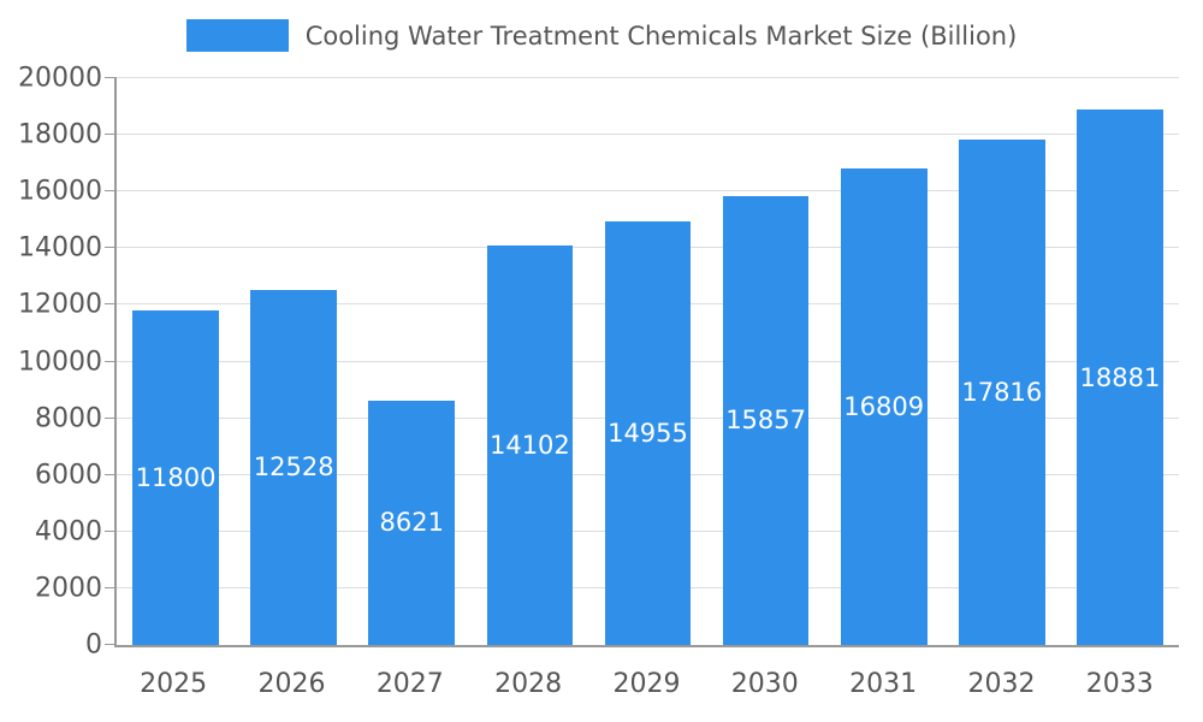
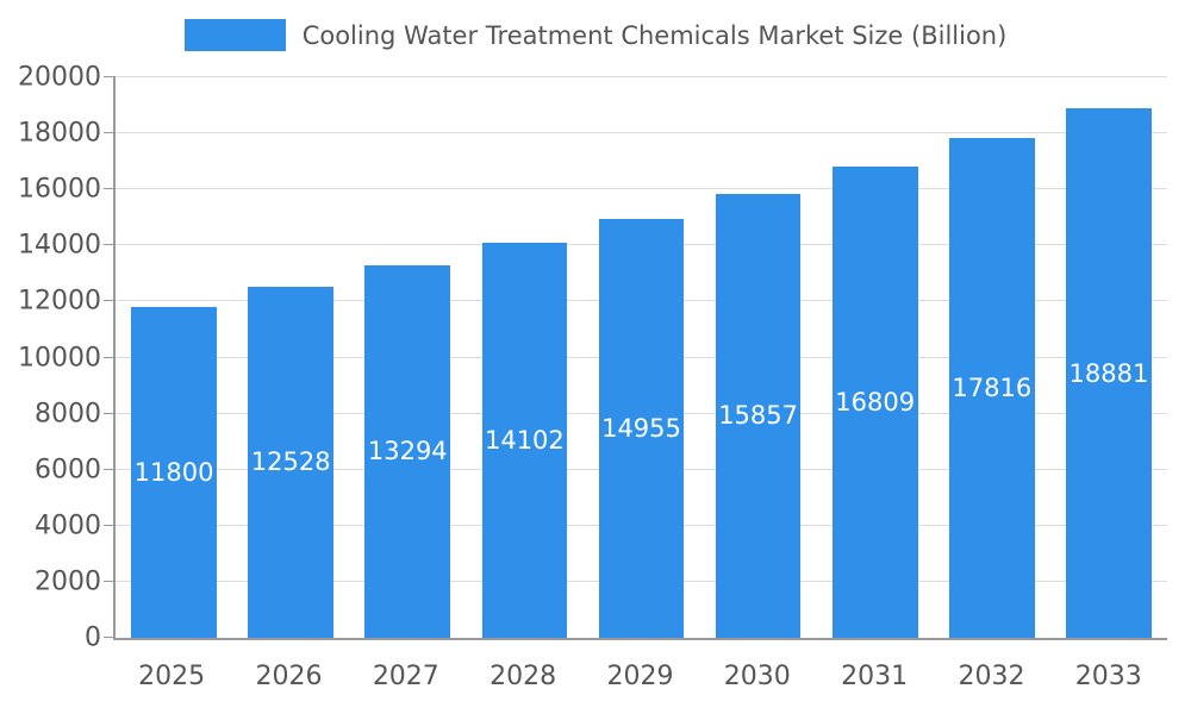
2027: 8621 -> 13294
